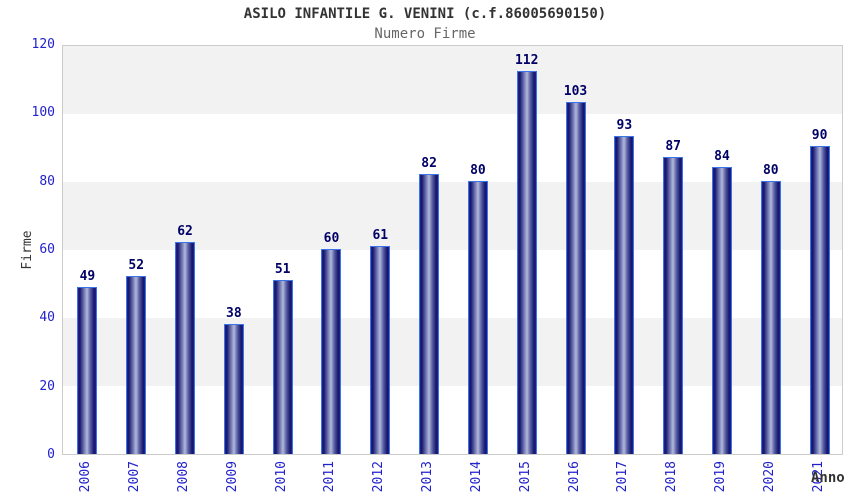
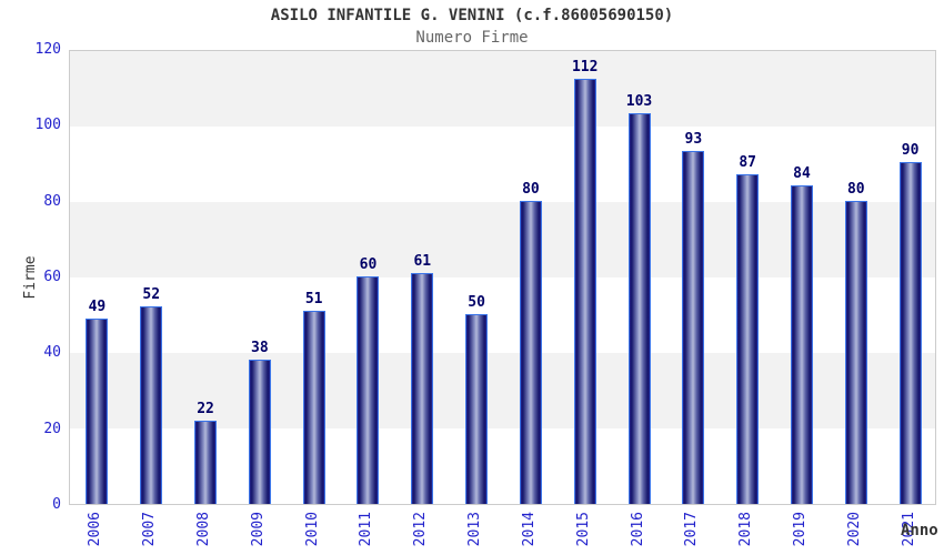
2008: 62 -> 22
2013: 82 -> 50
